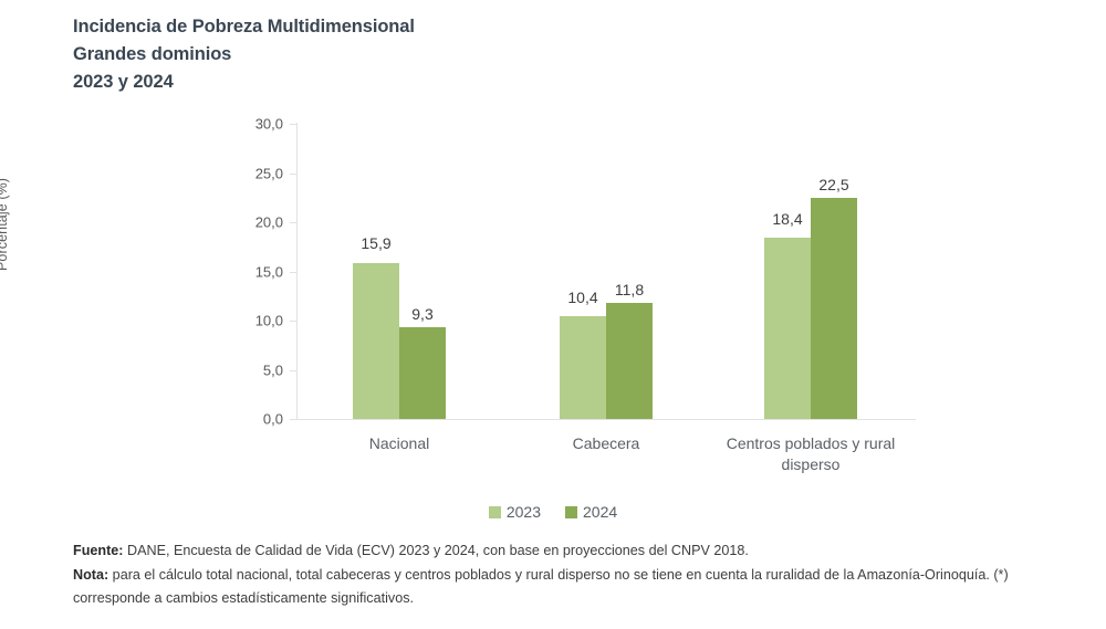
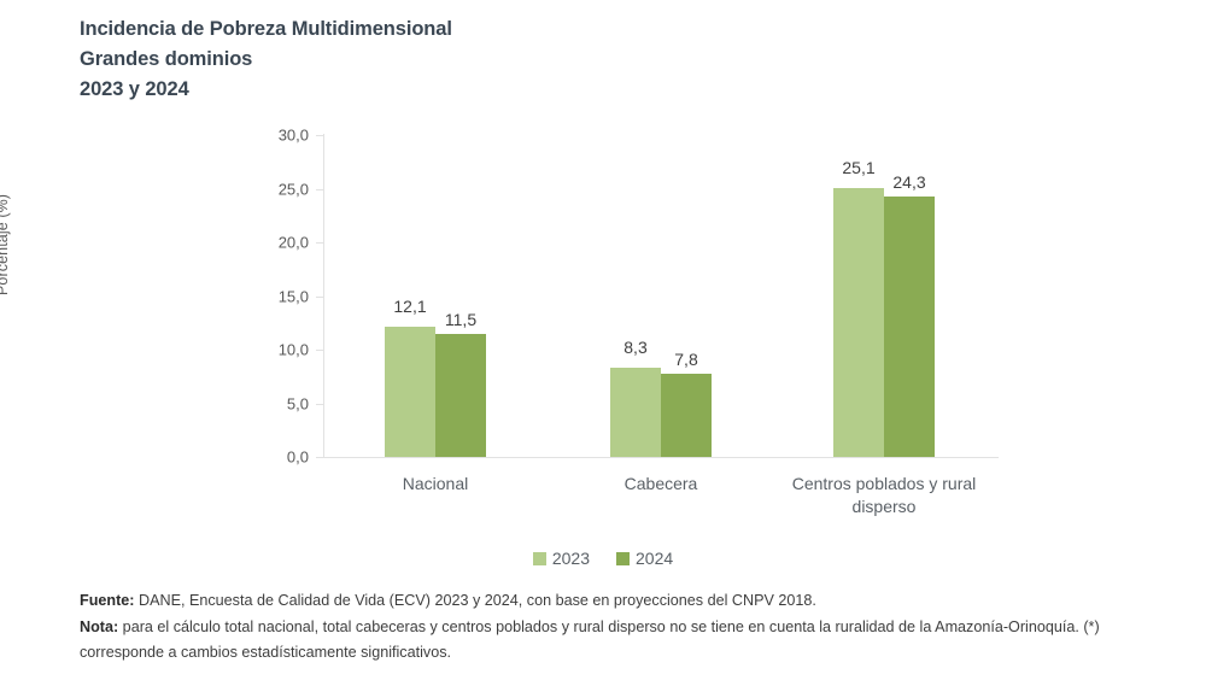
2023/Nacional: 15,9 -> 12,1
2024/Nacional: 9,3 -> 11,5
2023/Cabecera: 10,4 -> 8,3
2024/Cabecera: 11,8 -> 7,8
2023/Centros poblados y rural disperso: 18,4 -> 25,1
2024/Centros poblados y rural disperso: 22,5 -> 24,3
